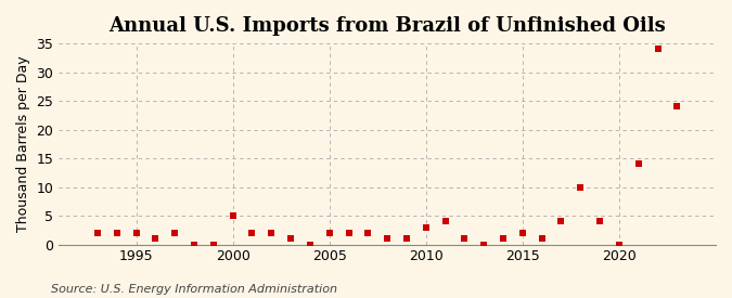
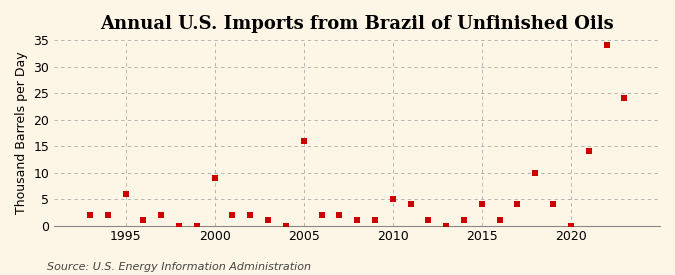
1995: 2 -> 6
2000: 5 -> 9
2005: 2 -> 16
2010: 3 -> 5
2015: 2 -> 4
